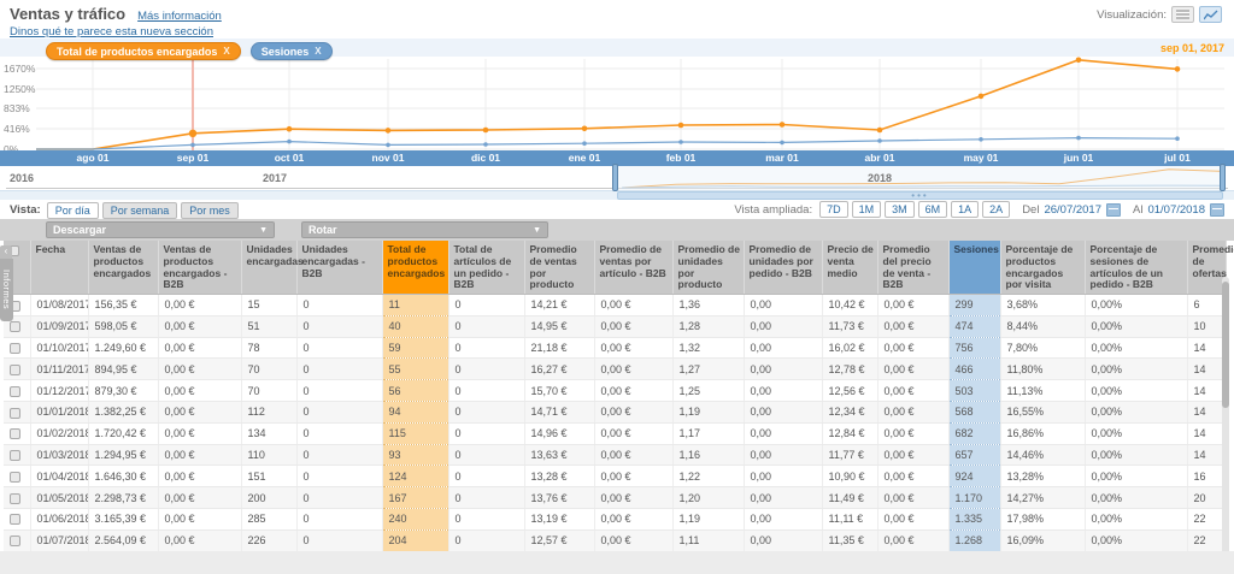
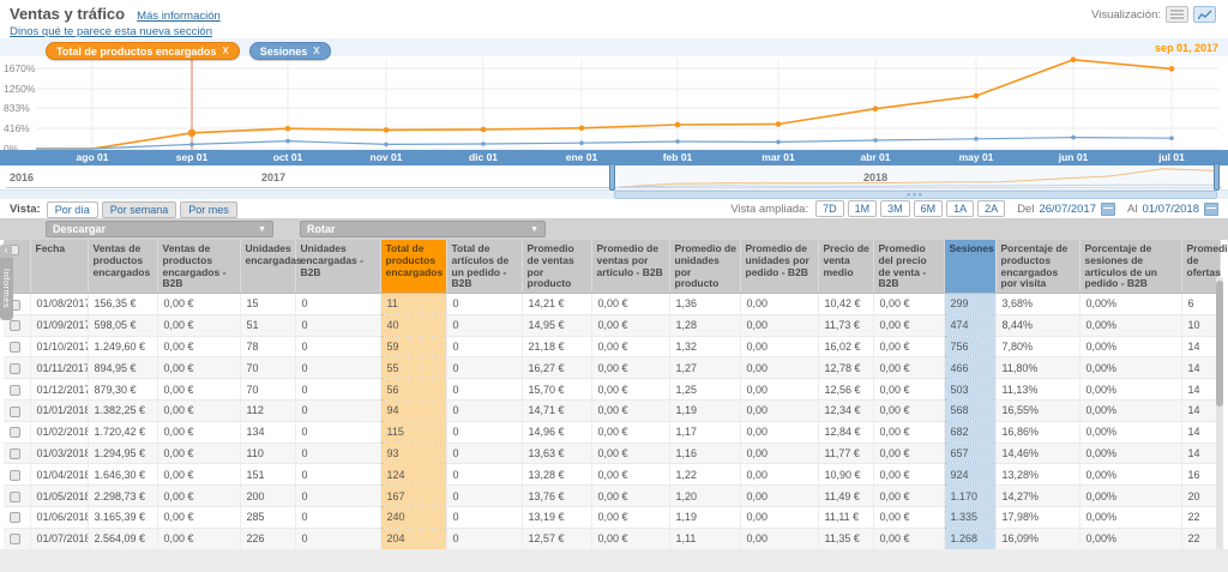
Total de productos encargados/abr 01: 400% -> 800%
